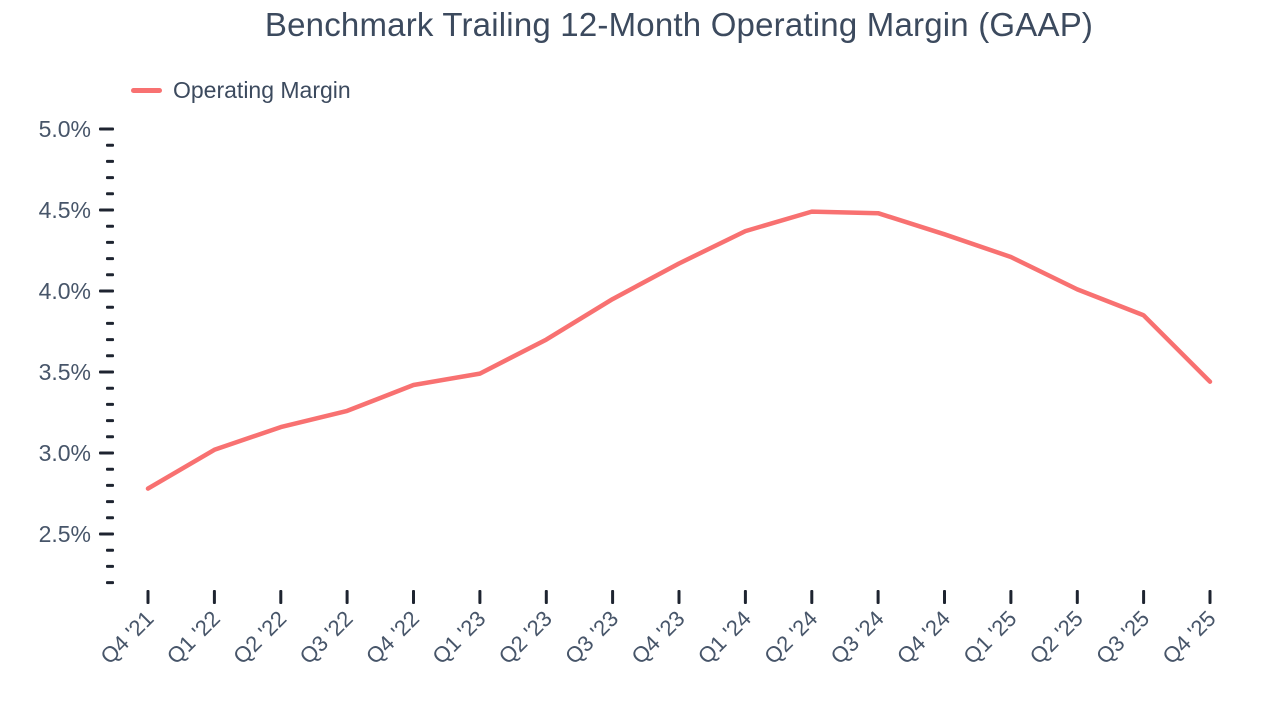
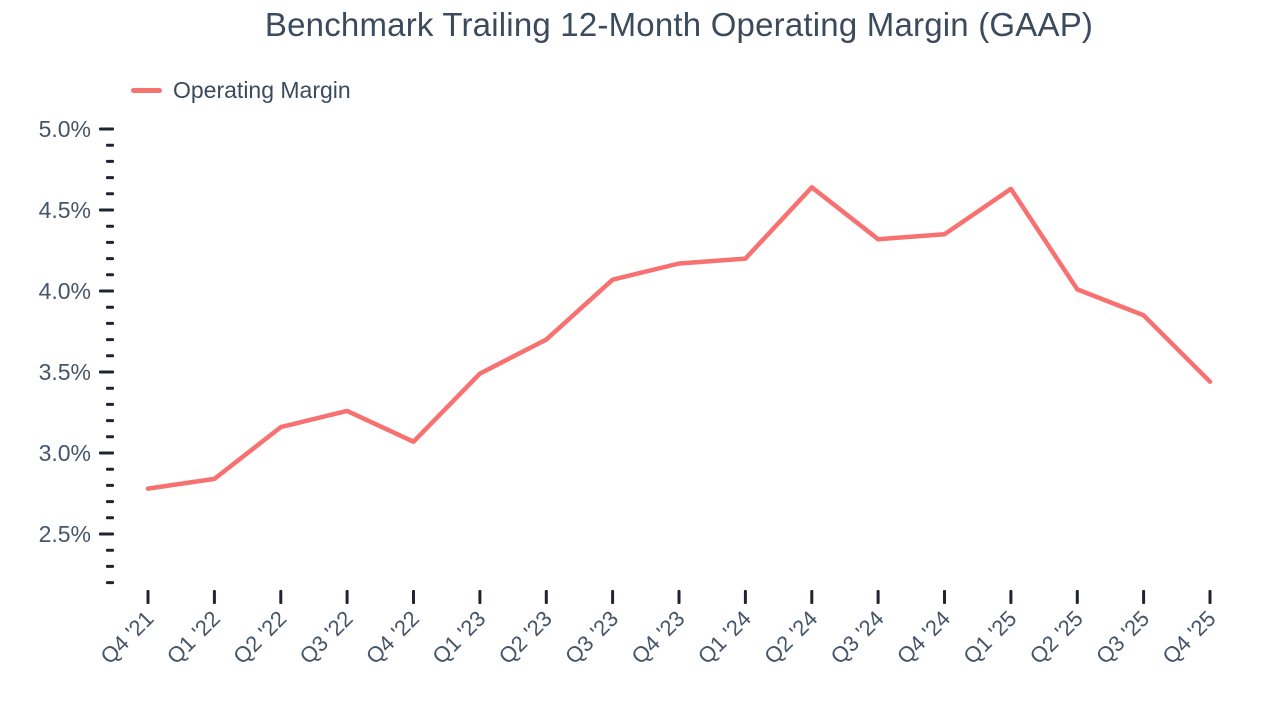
Q1 '22: 3.02% -> 2.84%
Q4 '22: 3.42% -> 3.07%
Q3 '23: 3.95% -> 4.07%
Q1 '24: 4.37% -> 4.20%
Q2 '24: 4.49% -> 4.64%
Q3 '24: 4.48% -> 4.32%
Q1 '25: 4.21% -> 4.63%
